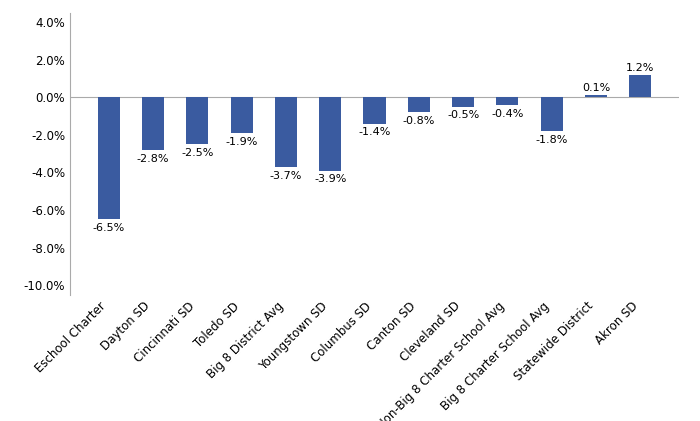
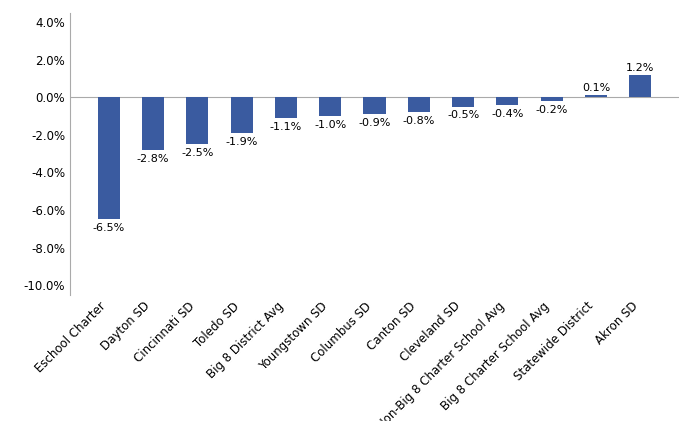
Big 8 District Avg: -3.7% -> -1.1%
Youngstown SD: -3.9% -> -1.0%
Columbus SD: -1.4% -> -0.9%
Big 8 Charter School Avg: -1.8% -> -0.2%
